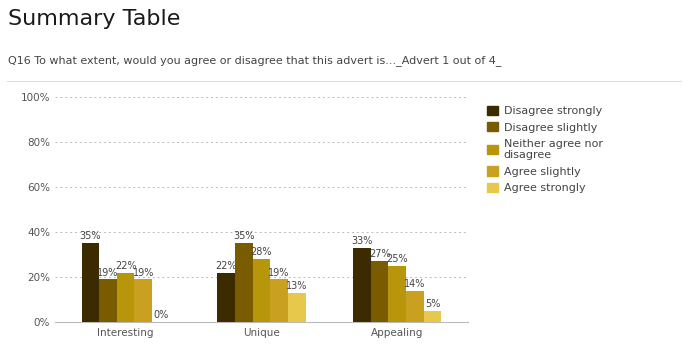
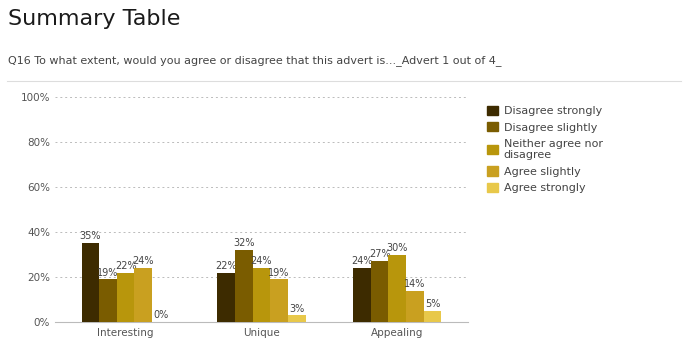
Agree slightly/Interesting: 19% -> 24%
Disagree slightly/Unique: 35% -> 32%
Neither agree nor disagree/Unique: 28% -> 24%
Agree strongly/Unique: 13% -> 3%
Disagree strongly/Appealing: 33% -> 24%
Neither agree nor disagree/Appealing: 25% -> 30%
